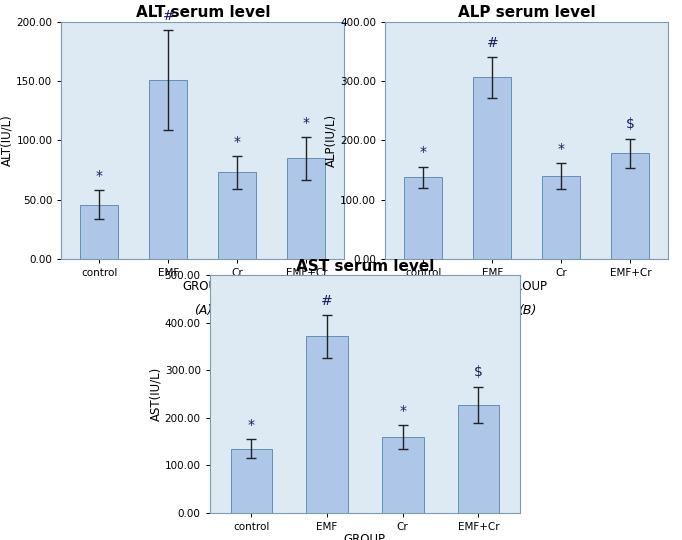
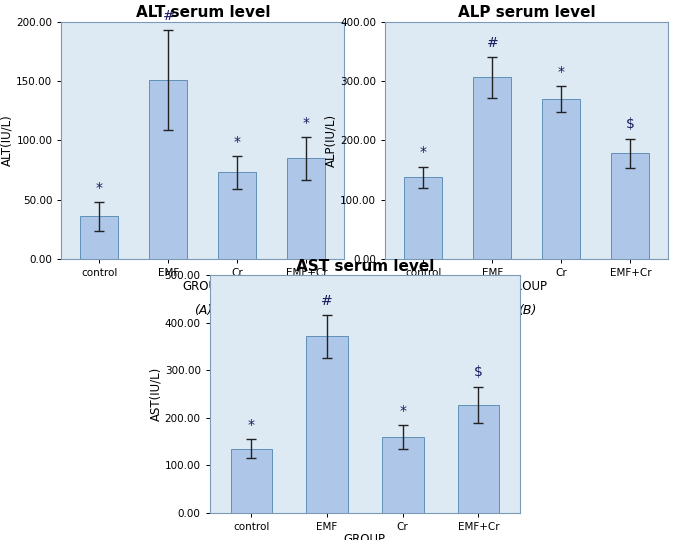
ALT serum level/control: 46 -> 36
ALP serum level/Cr: 140 -> 270
